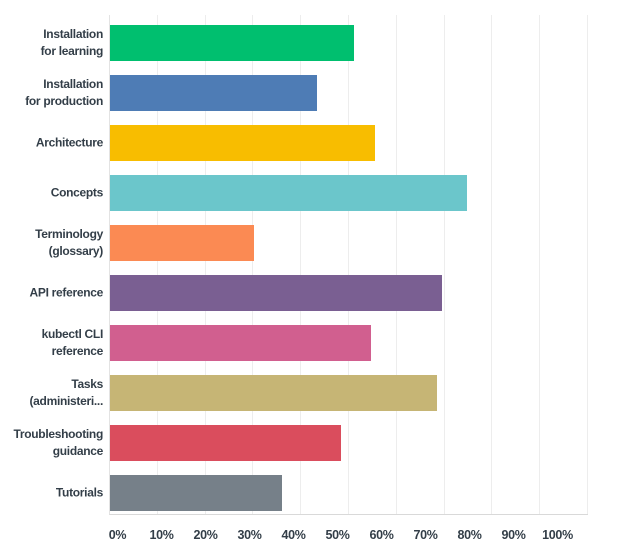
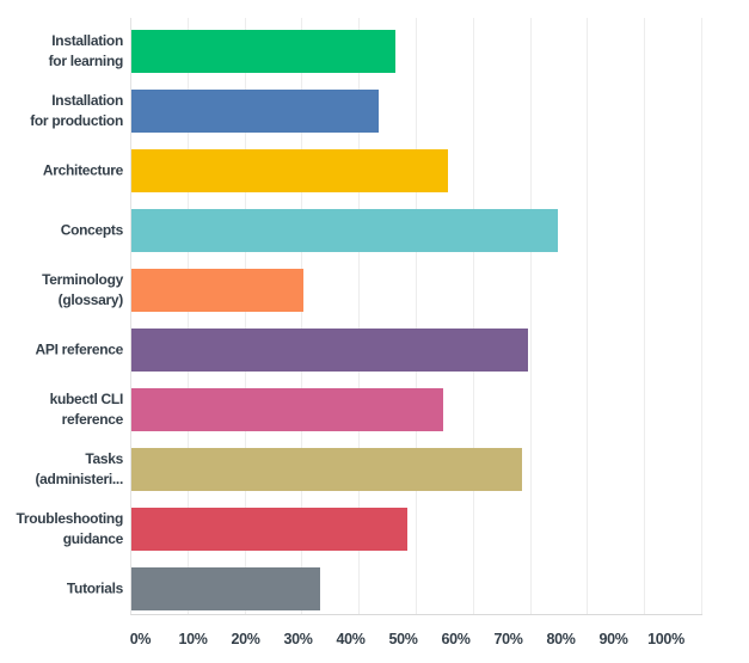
Installation for learning: 51% -> 46%
Tutorials: 36% -> 33%
